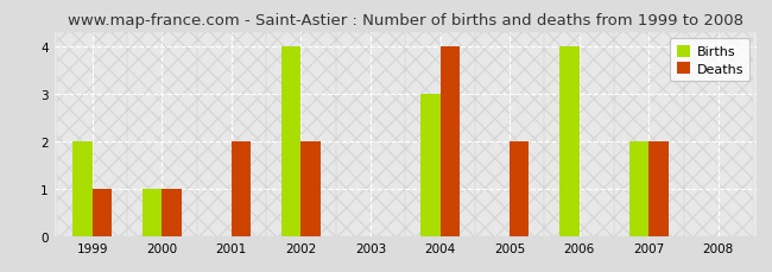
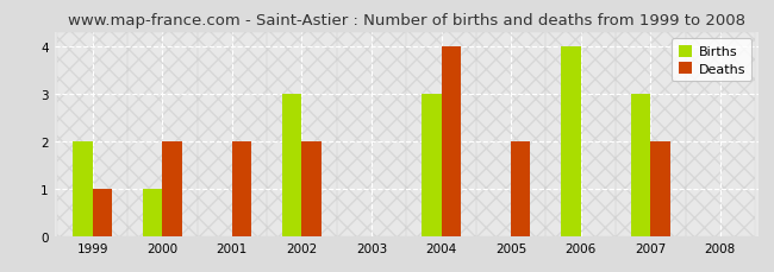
Deaths/2000: 1 -> 2
Births/2002: 4 -> 3
Births/2007: 2 -> 3
